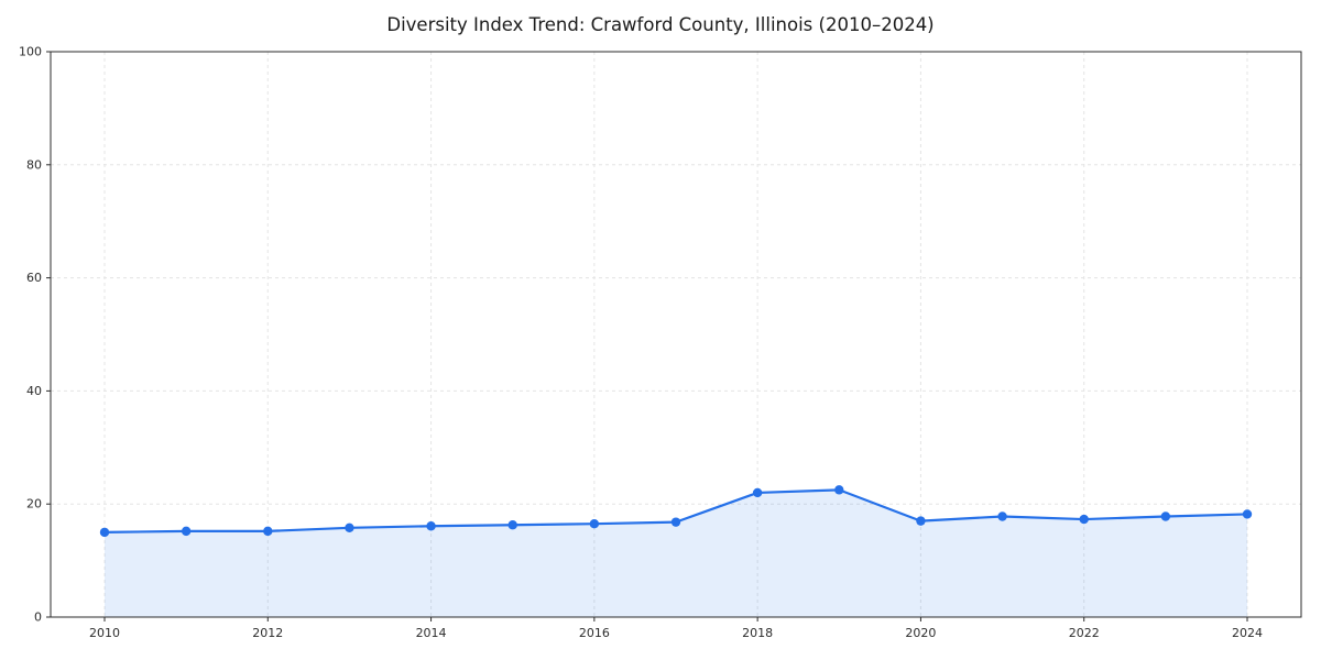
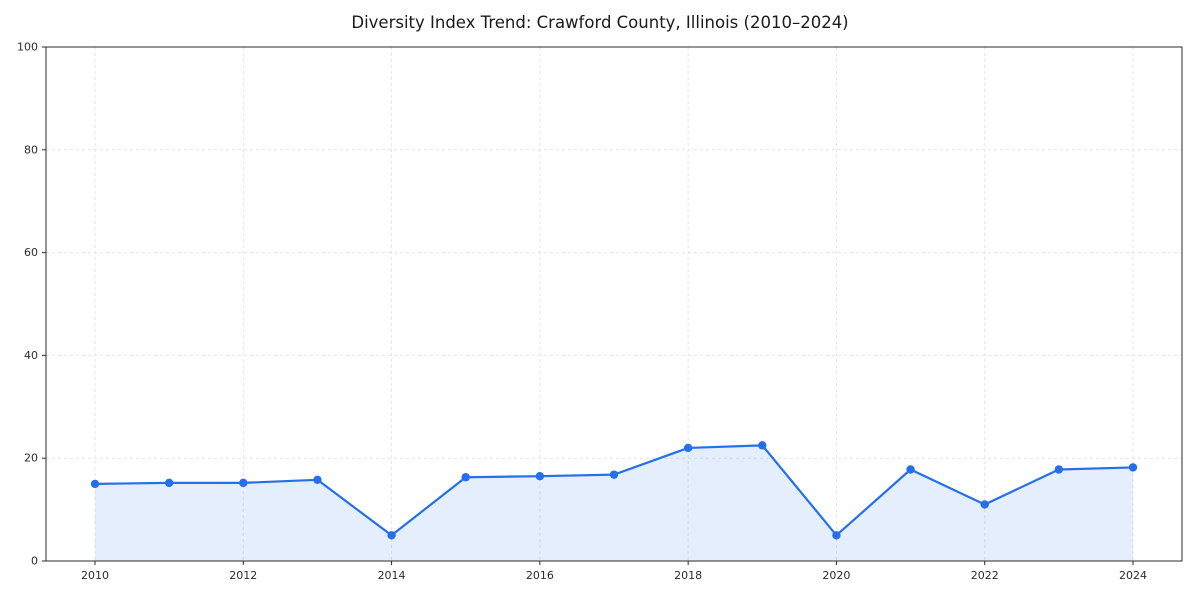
2014: 16 -> 5
2020: 17 -> 5
2022: 17 -> 11
